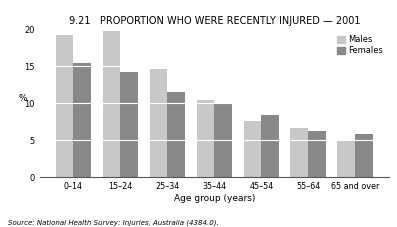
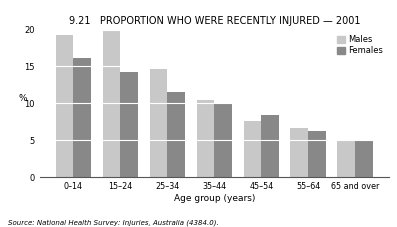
Females/0–14: 15.5 -> 16.2
Females/65 and over: 5.9 -> 5.0
